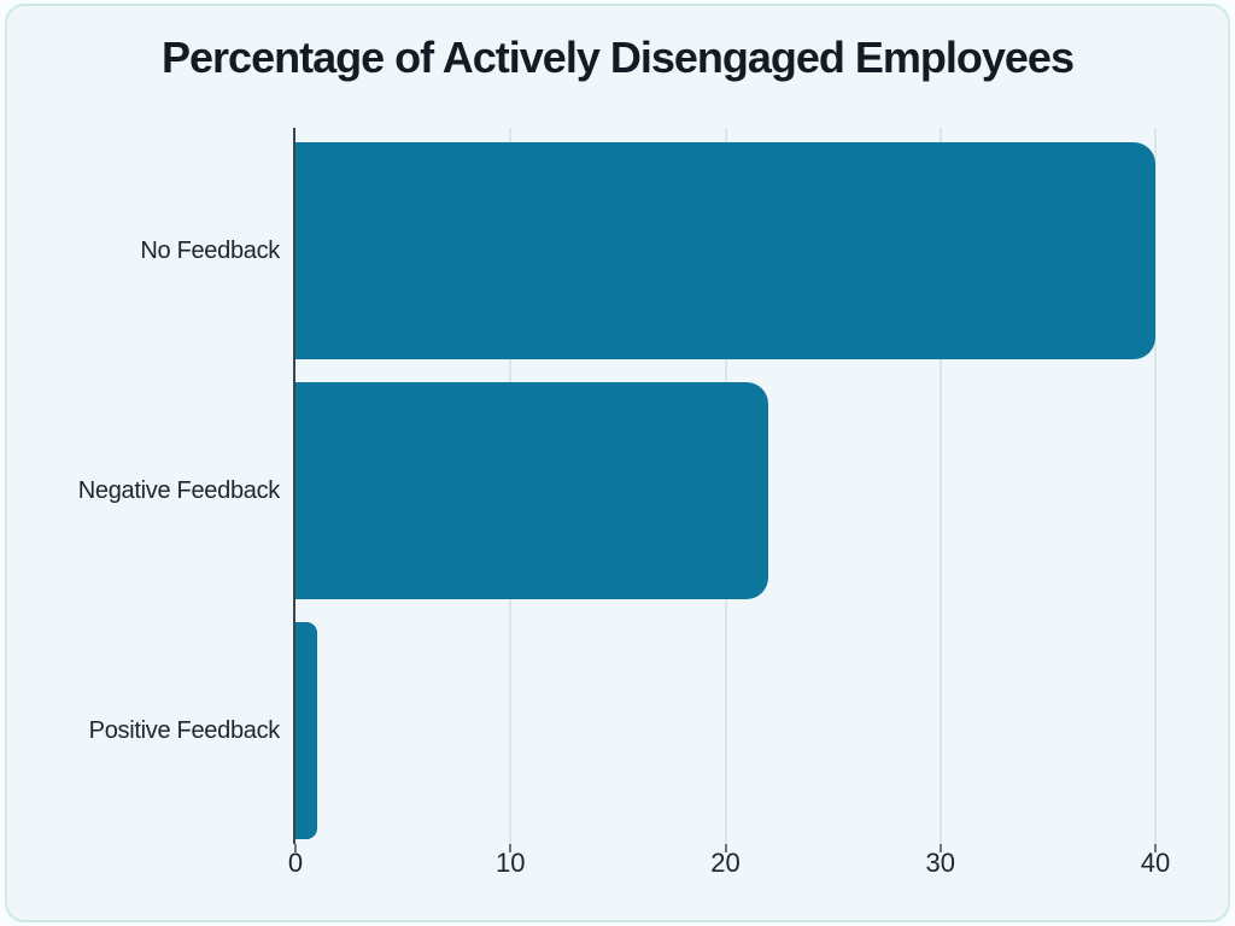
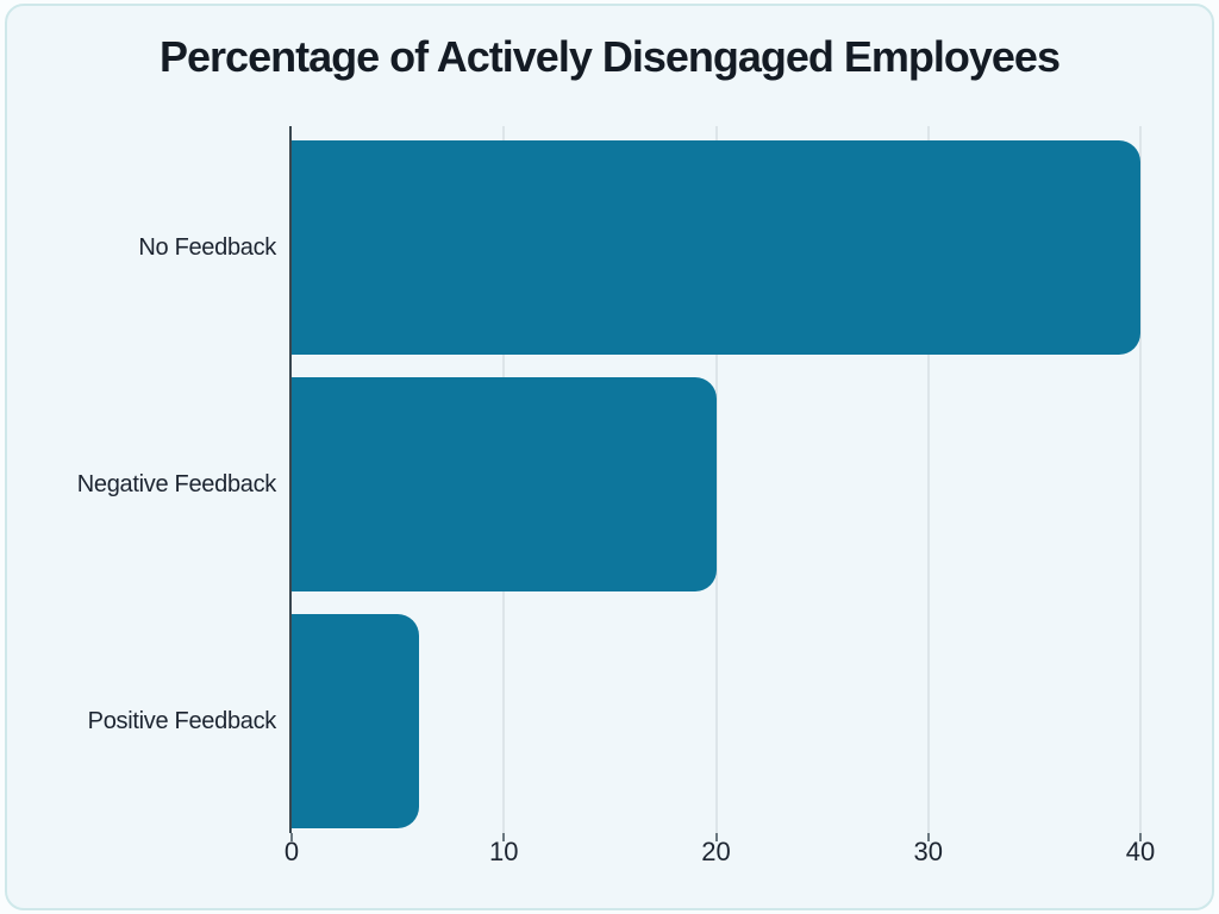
Negative Feedback: 22 -> 20
Positive Feedback: 1 -> 6
